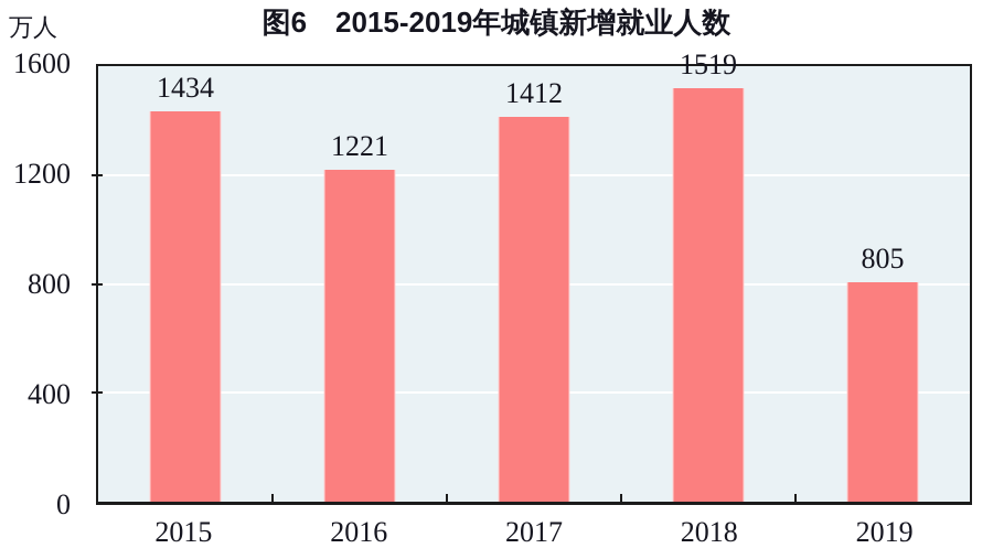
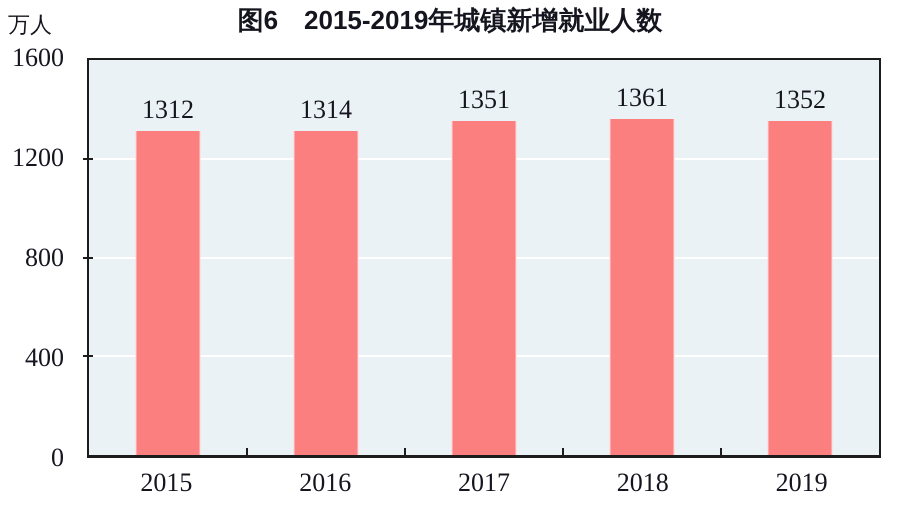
2015: 1434 -> 1312
2016: 1221 -> 1314
2017: 1412 -> 1351
2018: 1519 -> 1361
2019: 805 -> 1352
